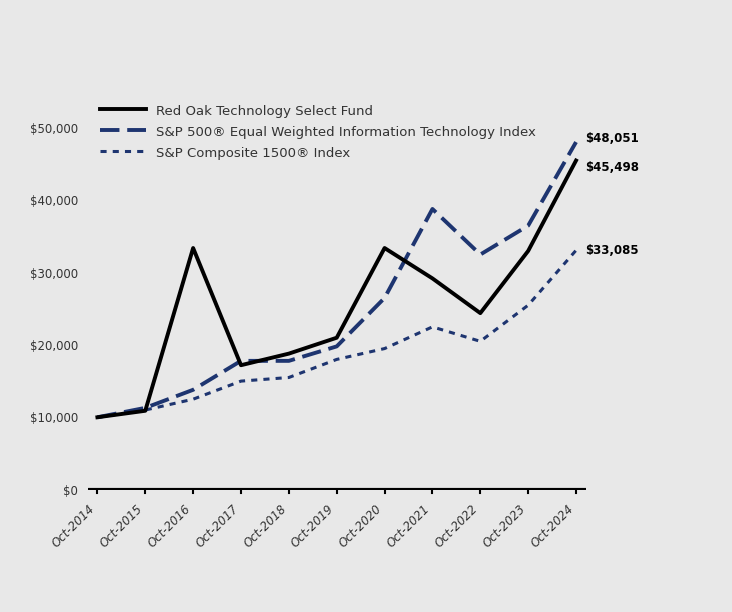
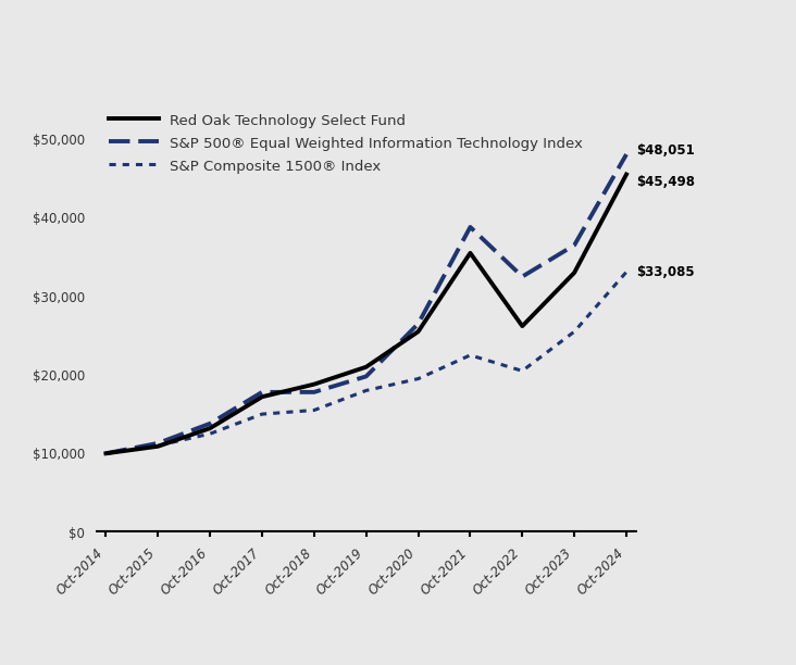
Red Oak Technology Select Fund/Oct-2016: $33,400 -> $13,200
Red Oak Technology Select Fund/Oct-2020: $33,400 -> $25,500
Red Oak Technology Select Fund/Oct-2021: $29,200 -> $35,500
Red Oak Technology Select Fund/Oct-2022: $24,400 -> $26,200
